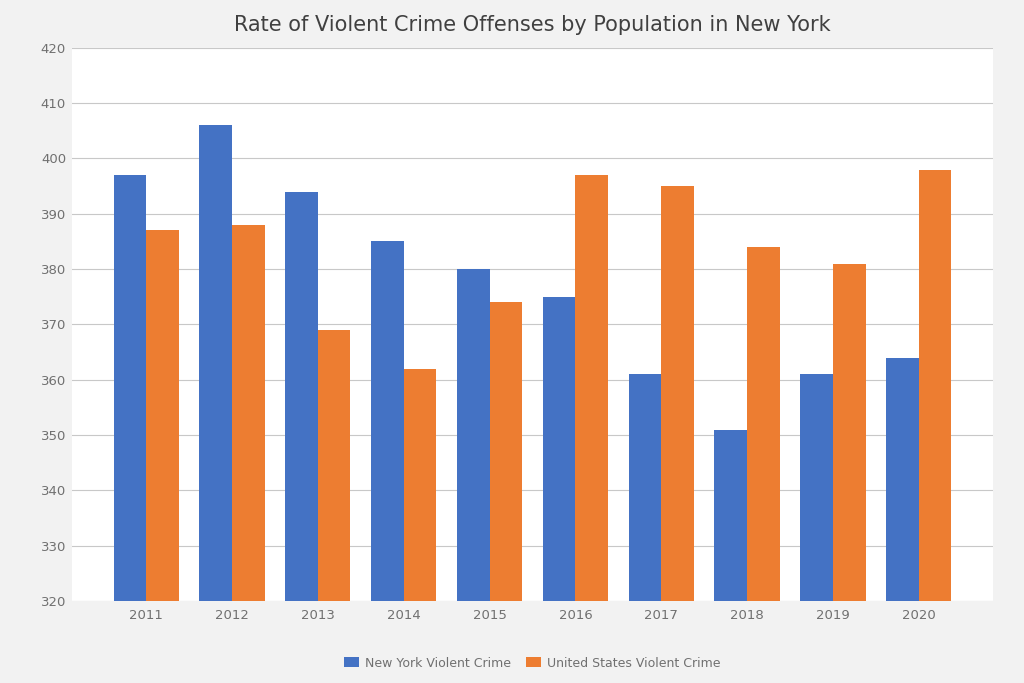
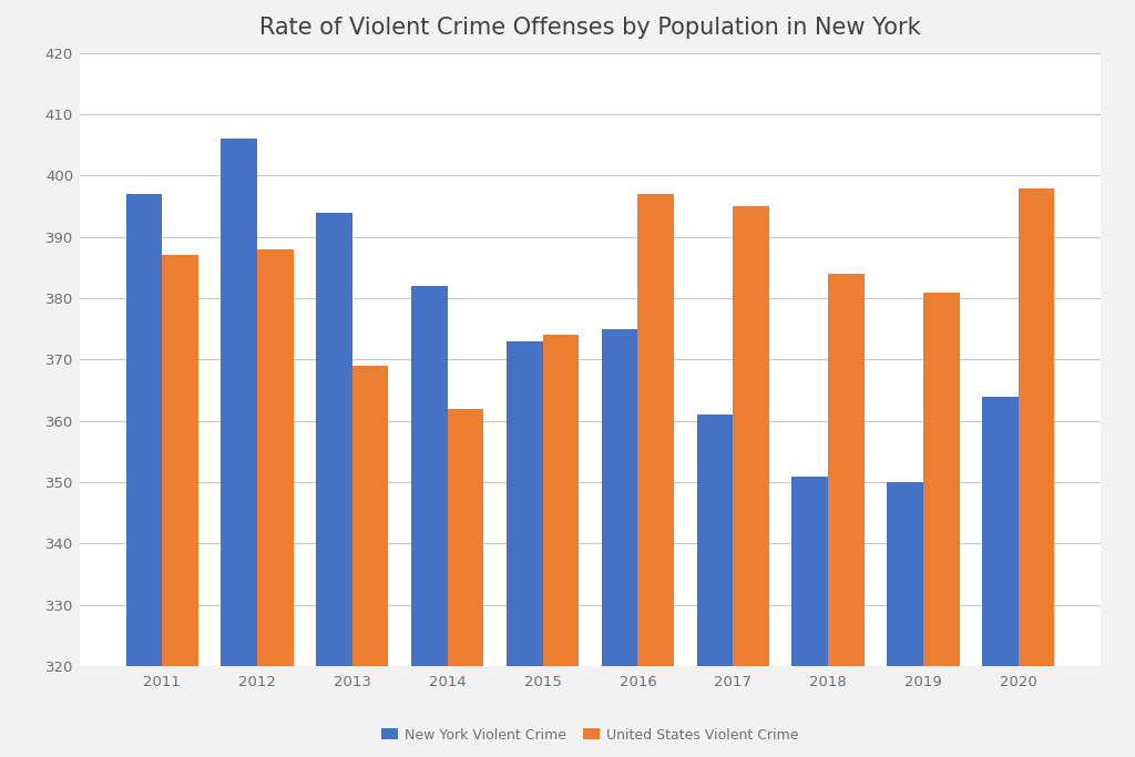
New York Violent Crime/2014: 385 -> 382
New York Violent Crime/2015: 380 -> 373
New York Violent Crime/2019: 361 -> 350
